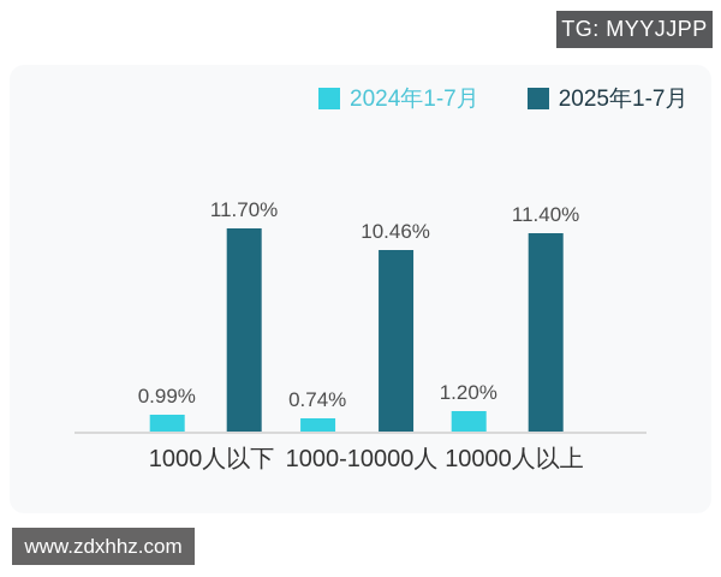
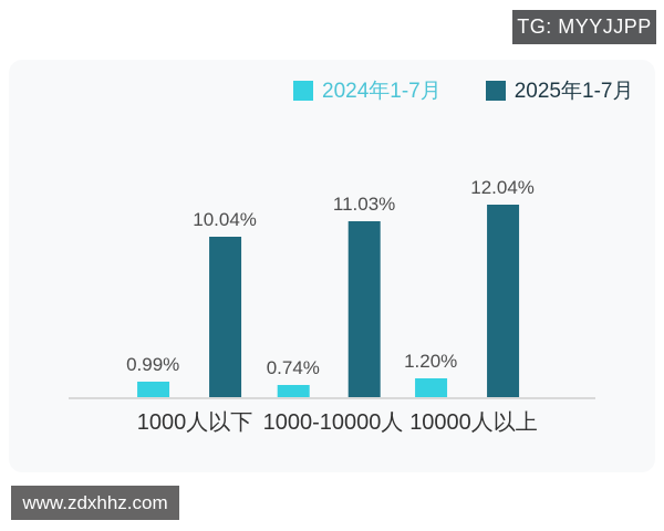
2025年1-7月/1000人以下: 11.70% -> 10.04%
2025年1-7月/1000-10000人: 10.46% -> 11.03%
2025年1-7月/10000人以上: 11.40% -> 12.04%
